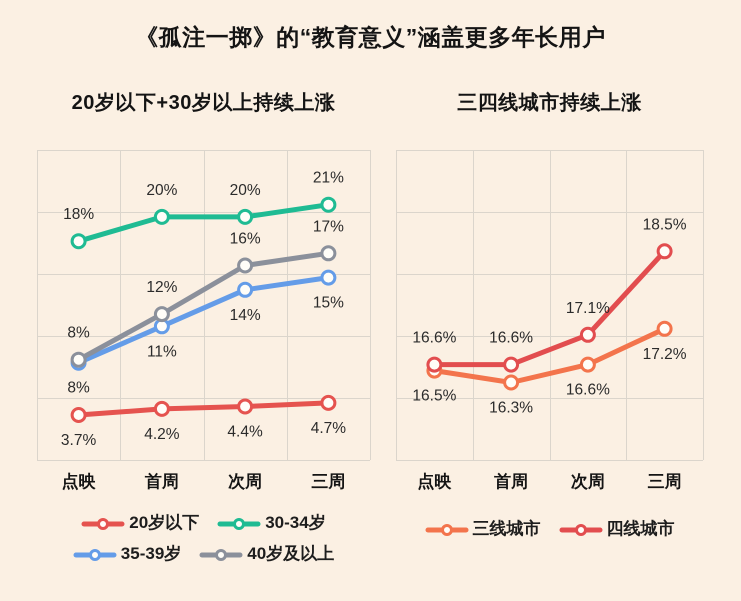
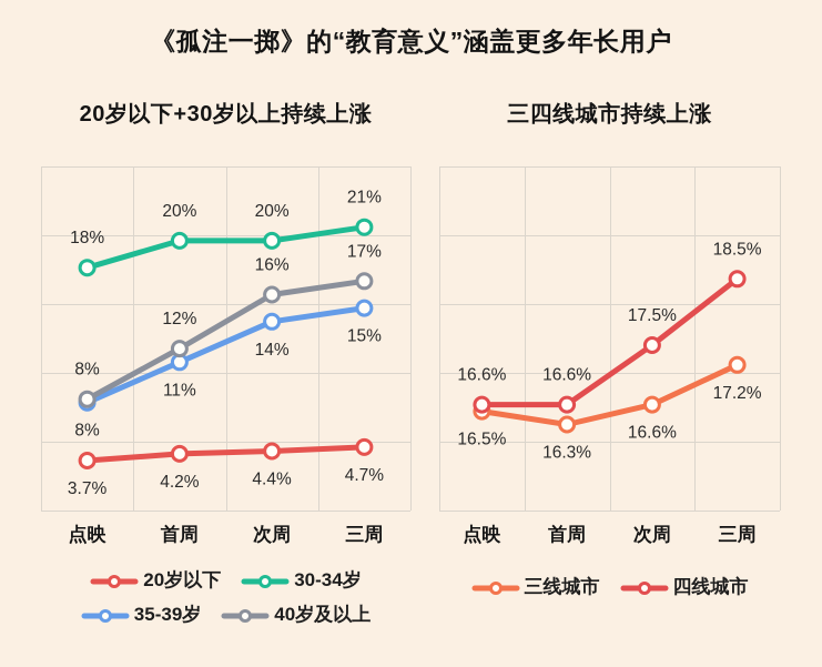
三四线城市持续上涨/四线城市/次周: 17.1% -> 17.5%
